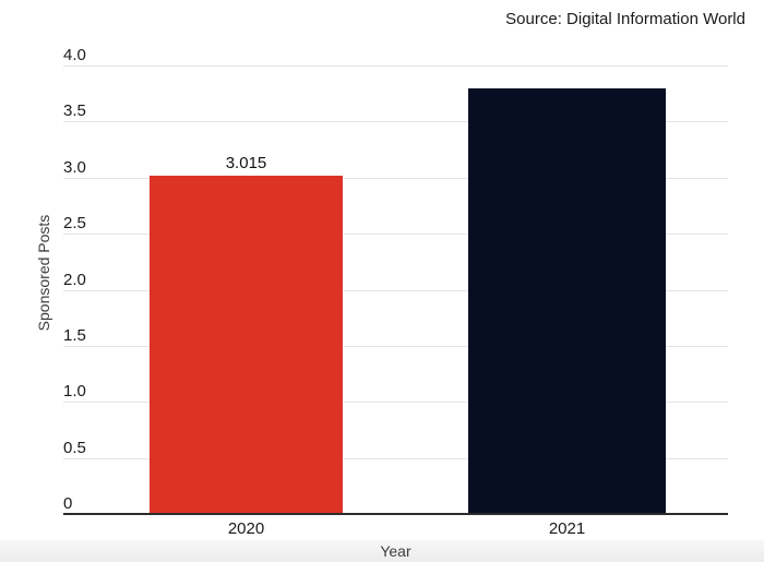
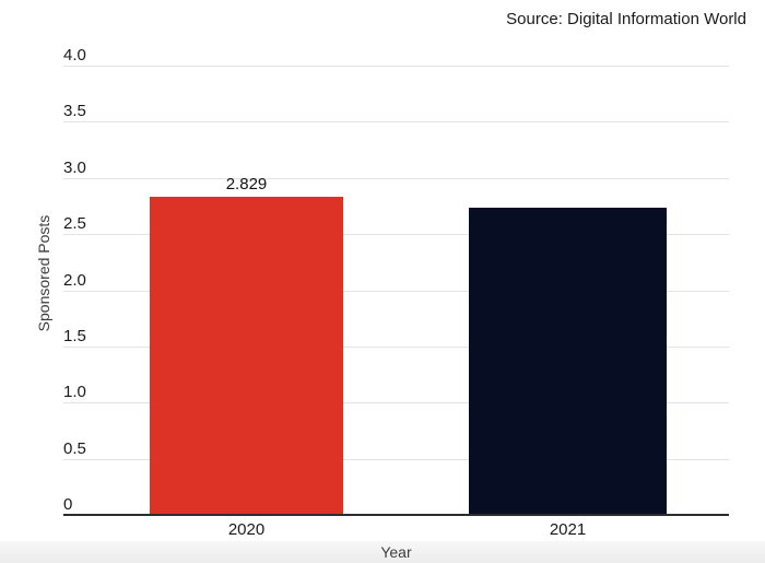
2020: 3.015 -> 2.829
2021: 3.80 -> 2.73
